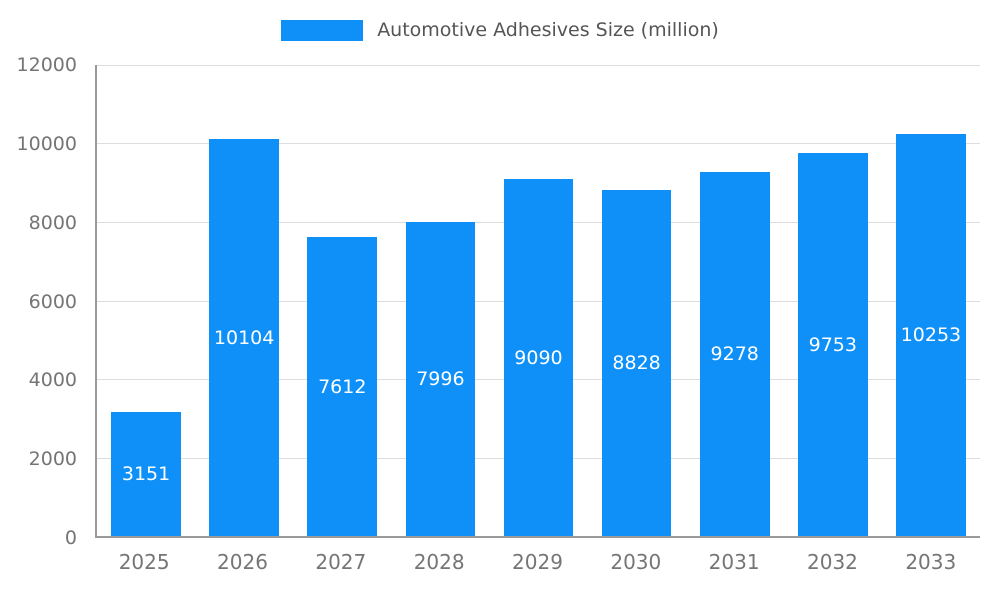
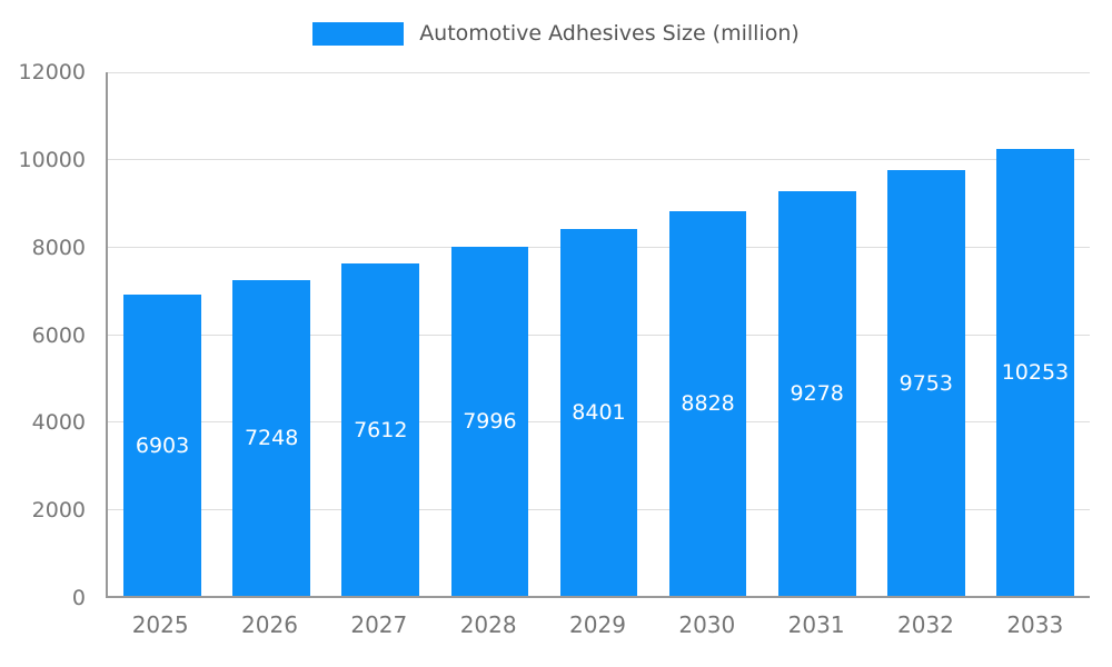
2025: 3151 -> 6903
2026: 10104 -> 7248
2029: 9090 -> 8401
